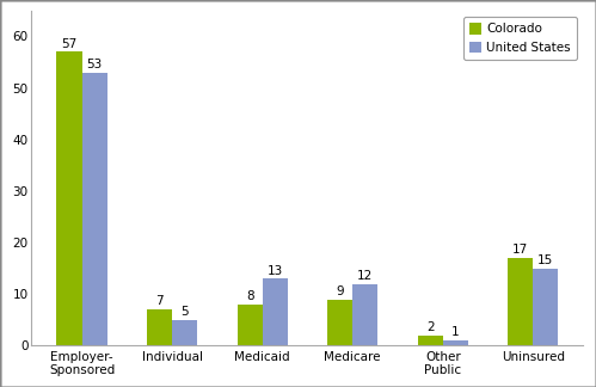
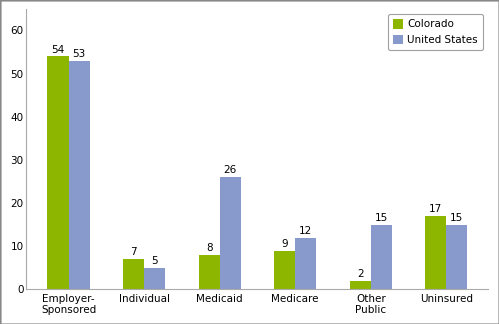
Colorado/Employer- Sponsored: 57 -> 54
United States/Medicaid: 13 -> 26
United States/Other Public: 1 -> 15
